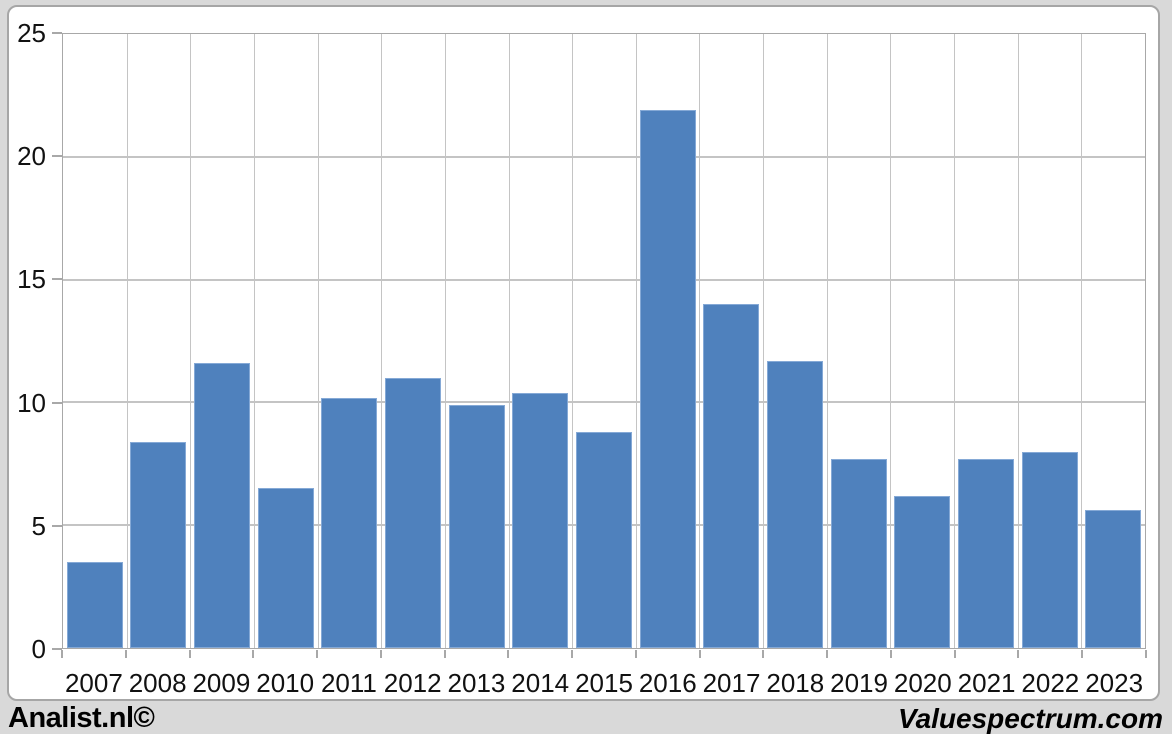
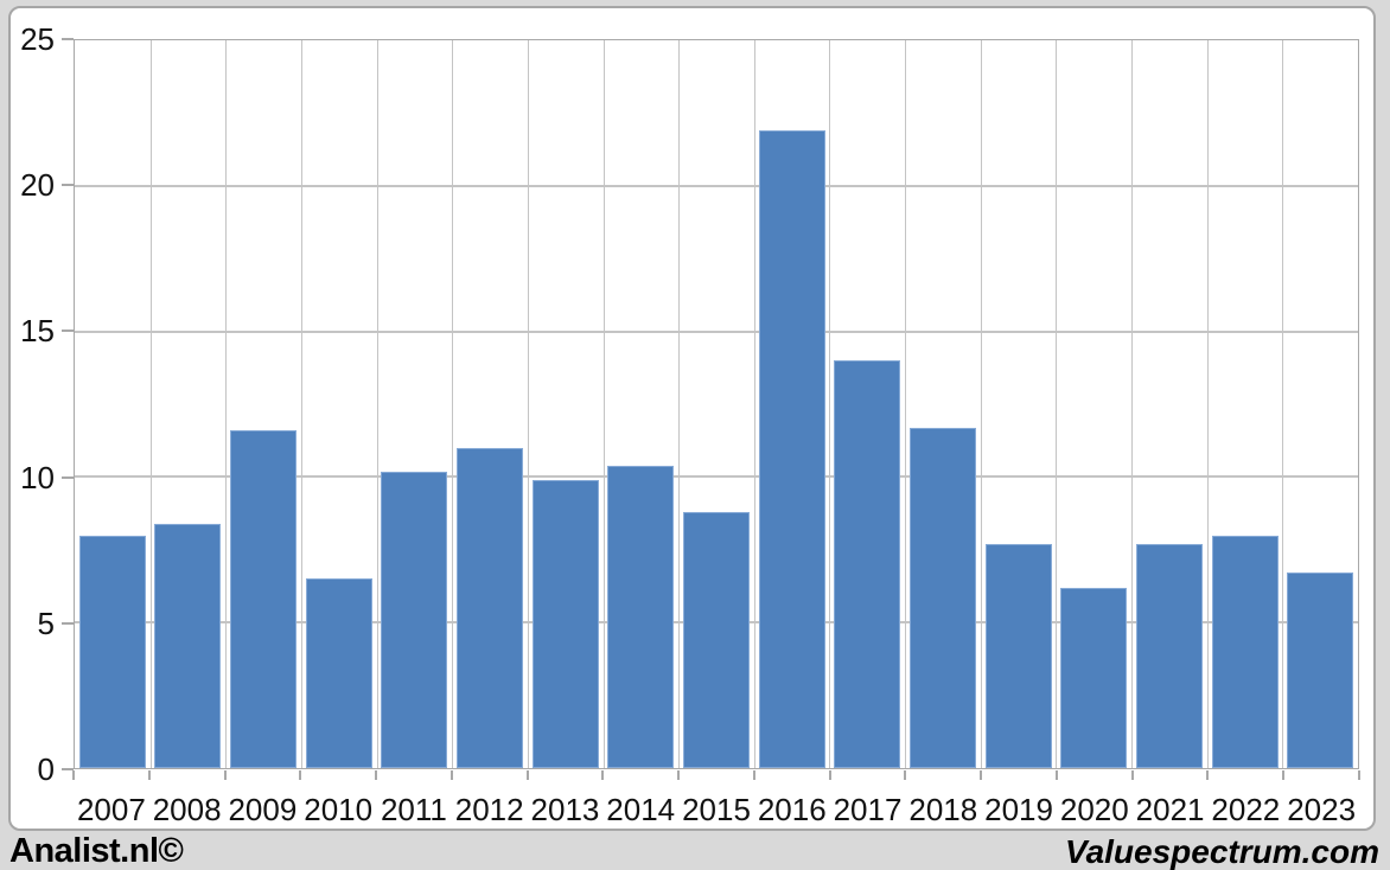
2007: 3.5 -> 8.0
2023: 5.6 -> 6.7
